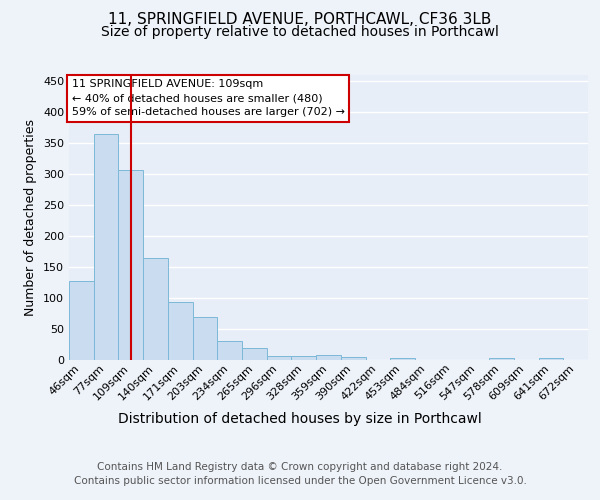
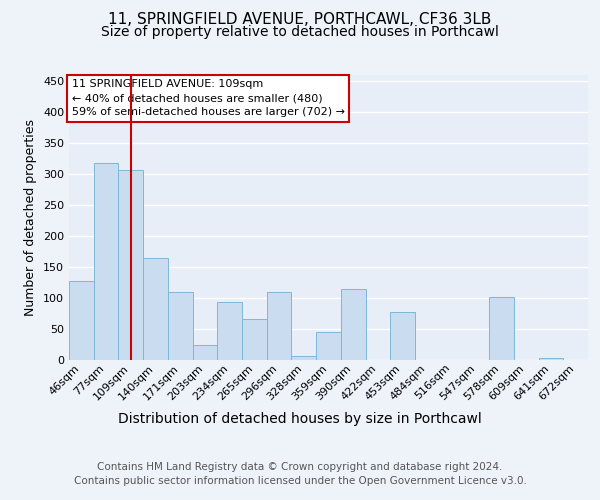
77sqm: 365 -> 318
171sqm: 93 -> 110
203sqm: 70 -> 24
234sqm: 30 -> 94
265sqm: 19 -> 66
296sqm: 7 -> 110
359sqm: 8 -> 46
390sqm: 5 -> 114
453sqm: 4 -> 78
578sqm: 4 -> 102
